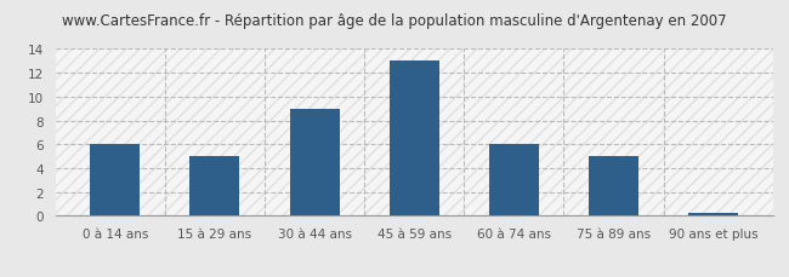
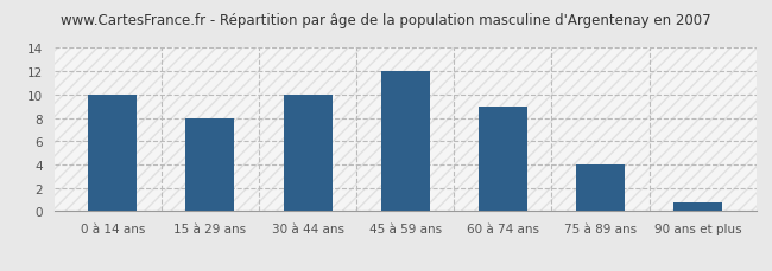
0 à 14 ans: 6.0 -> 10.0
15 à 29 ans: 5.0 -> 8.0
30 à 44 ans: 9.0 -> 10.0
45 à 59 ans: 13.0 -> 12.0
60 à 74 ans: 6.0 -> 9.0
75 à 89 ans: 5.0 -> 4.0
90 ans et plus: 0.2 -> 0.8
